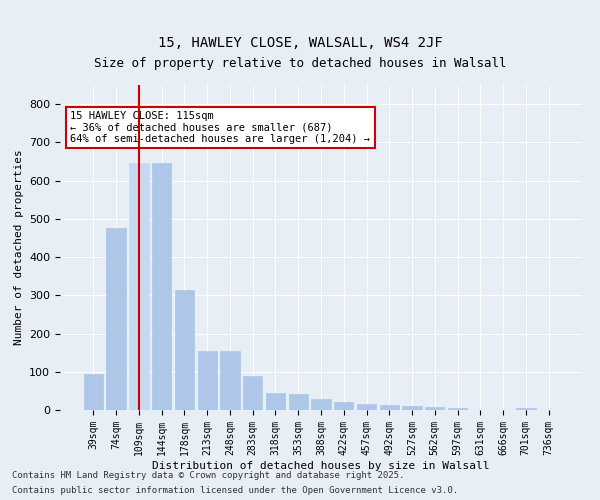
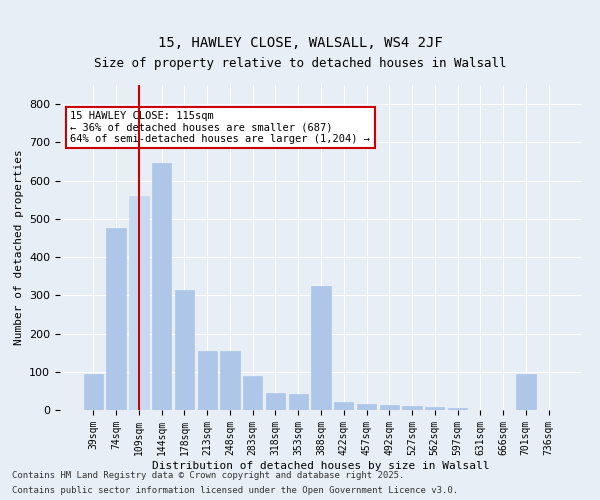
109sqm: 645 -> 560
388sqm: 28 -> 325
701sqm: 5 -> 95
